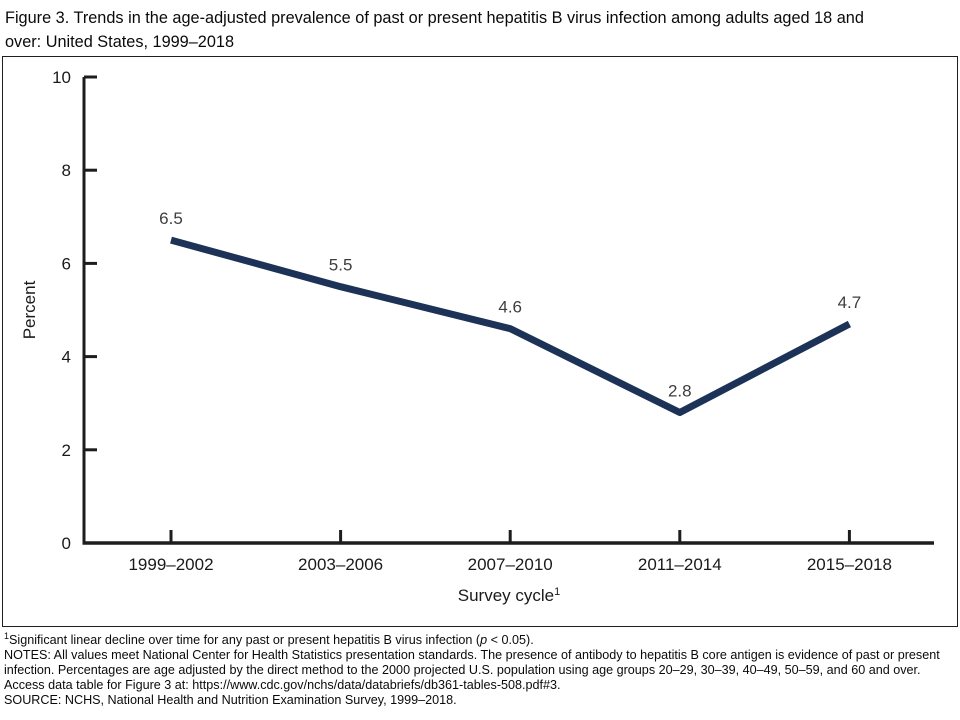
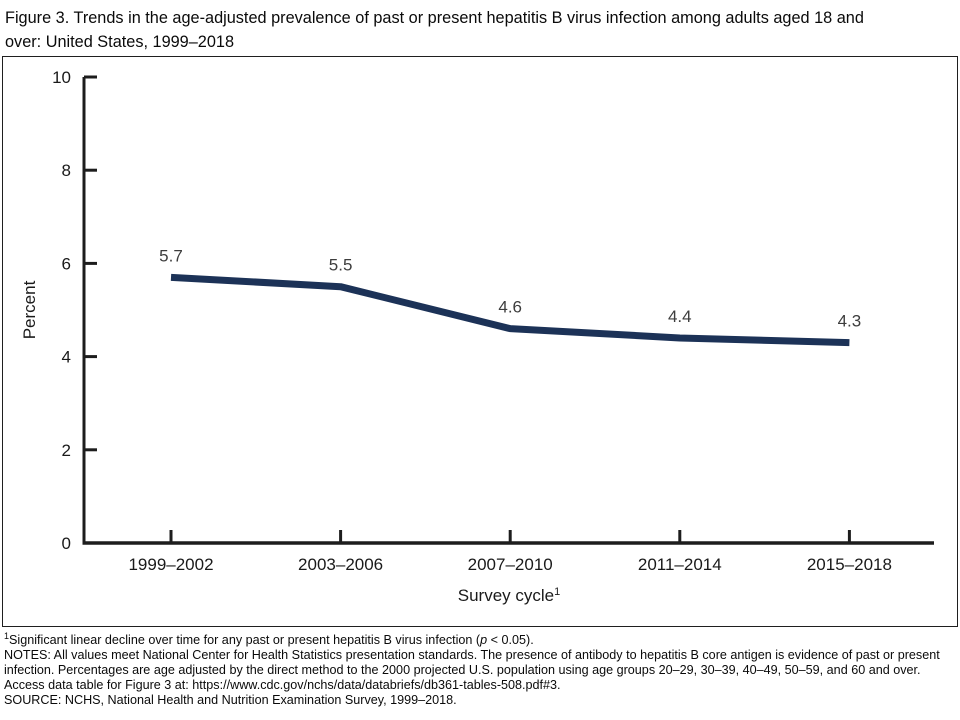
1999–2002: 6.5 -> 5.7
2011–2014: 2.8 -> 4.4
2015–2018: 4.7 -> 4.3
